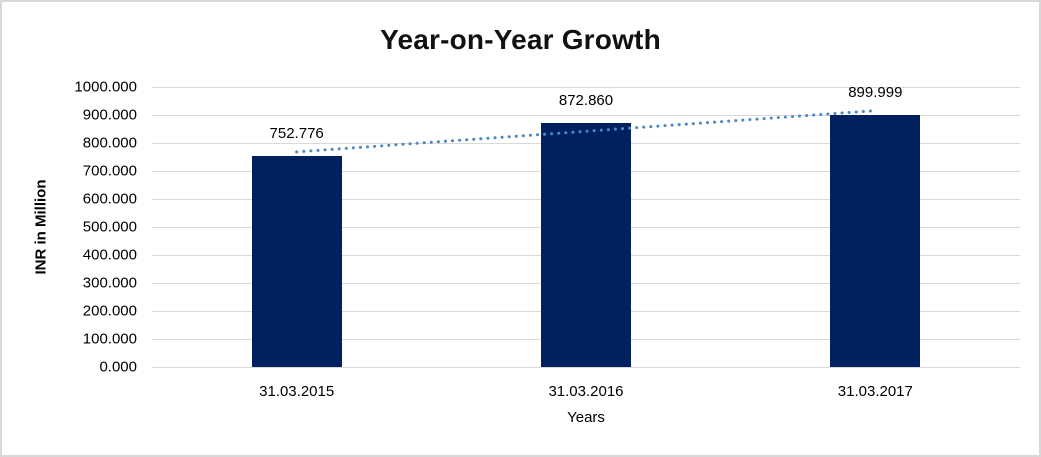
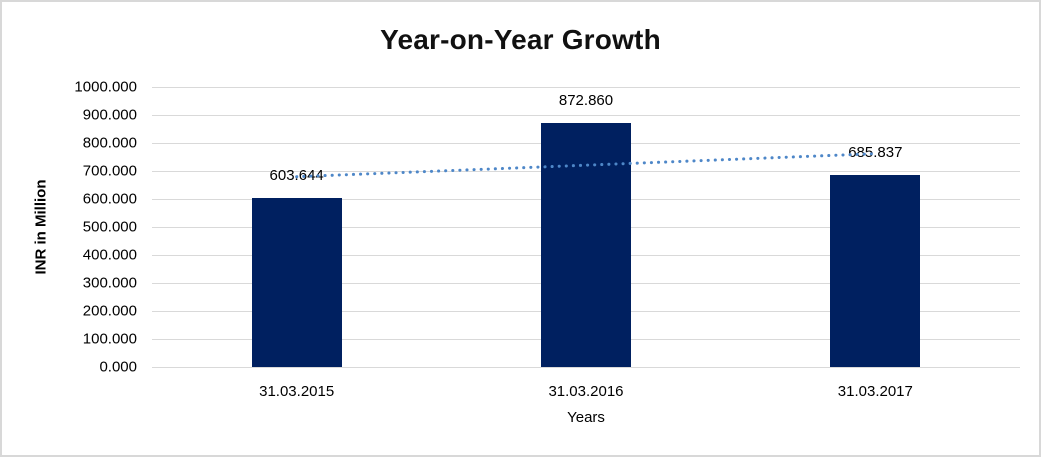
31.03.2015: 752.776 -> 603.644
31.03.2017: 899.999 -> 685.837
